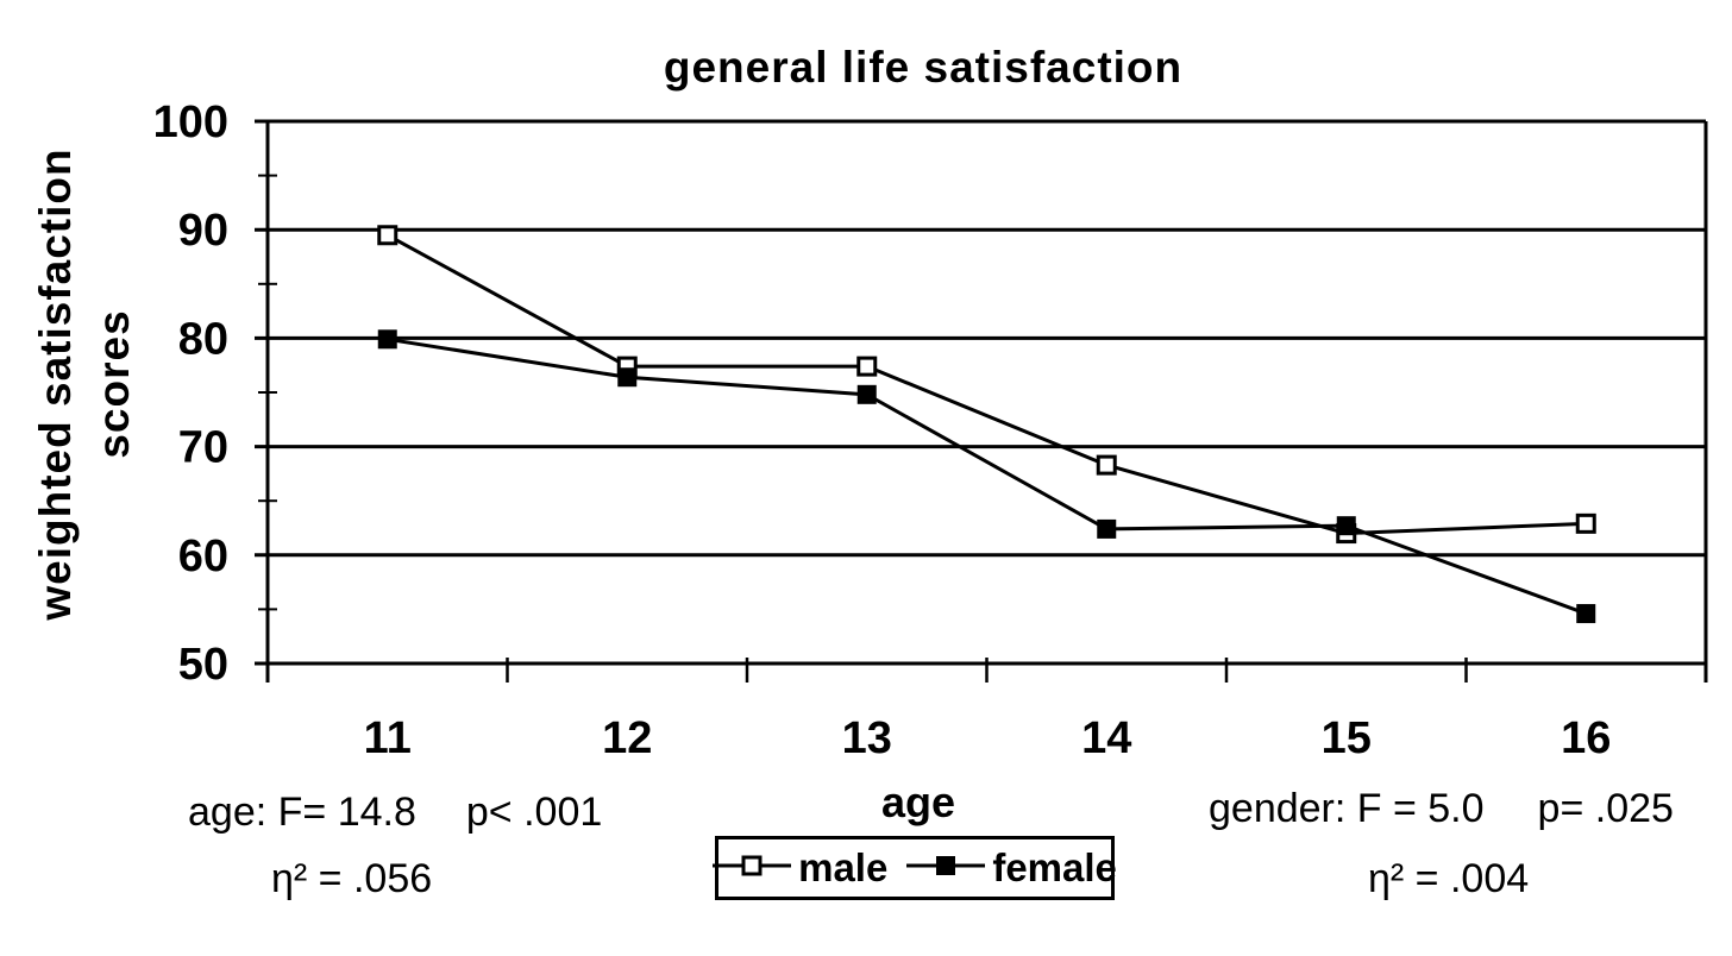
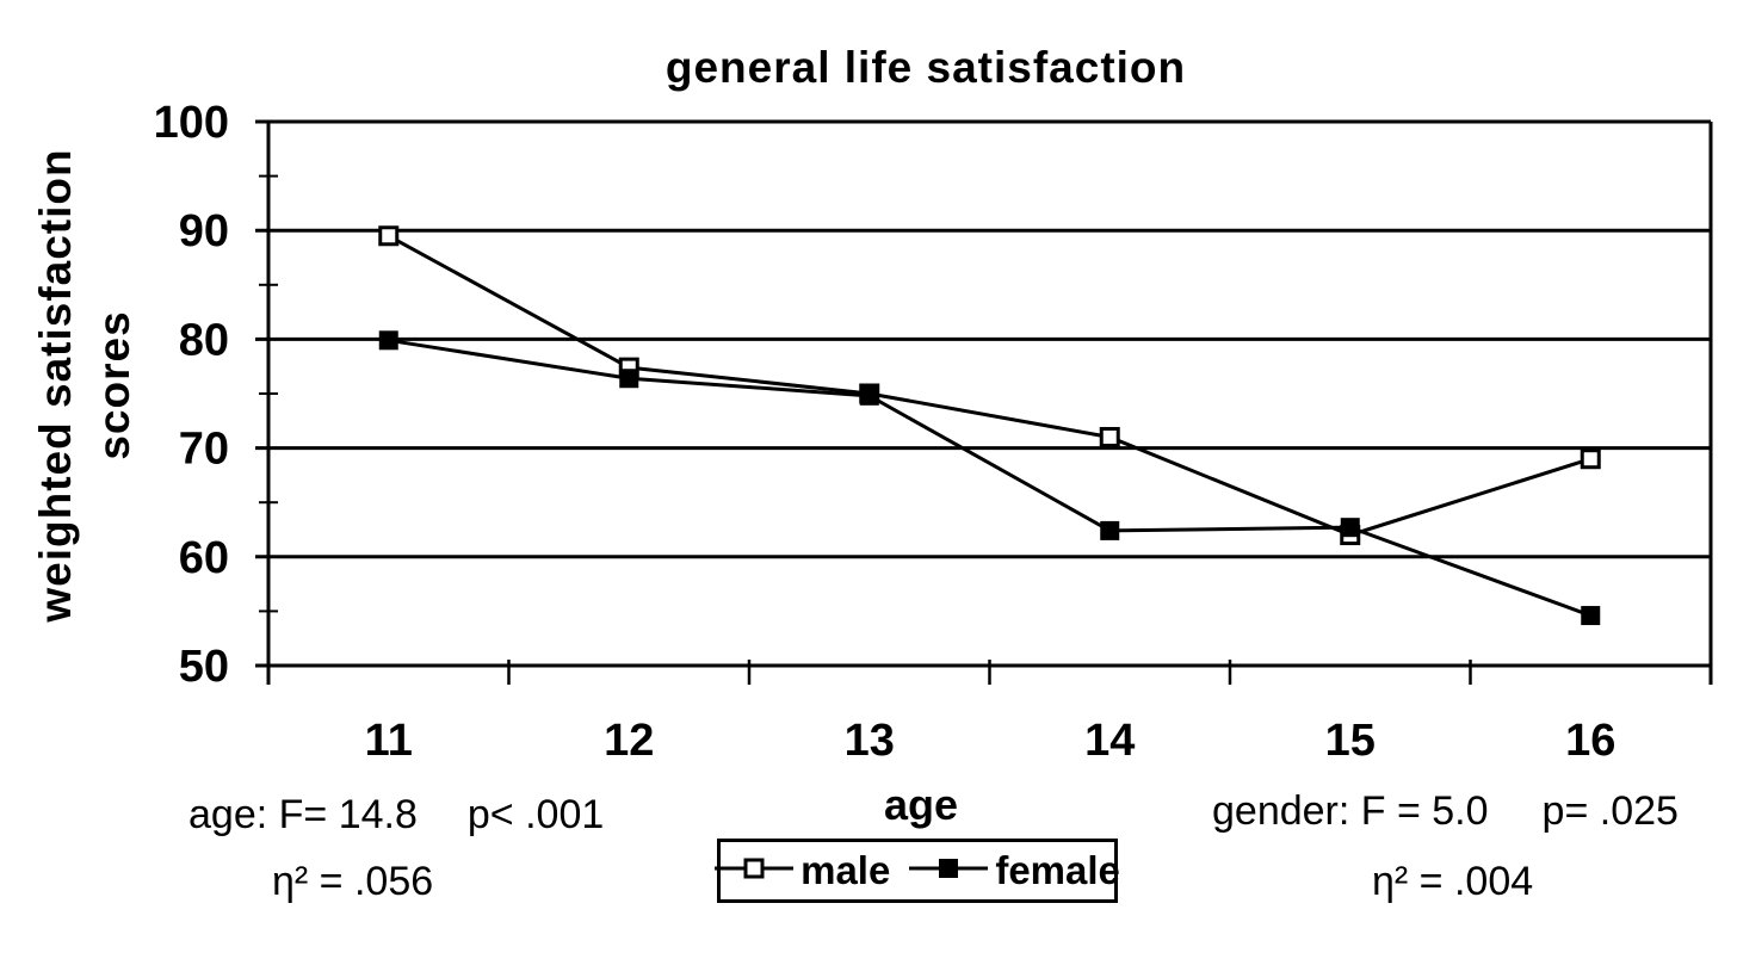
male/13: 77 -> 75
male/14: 68 -> 71
male/16: 63 -> 69
